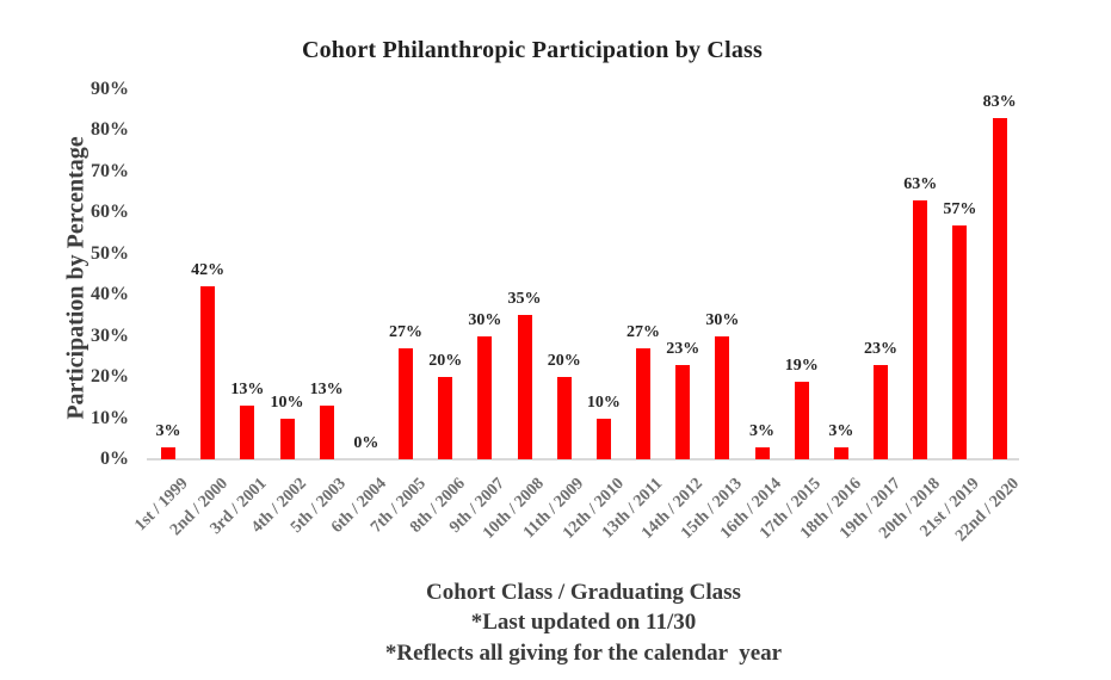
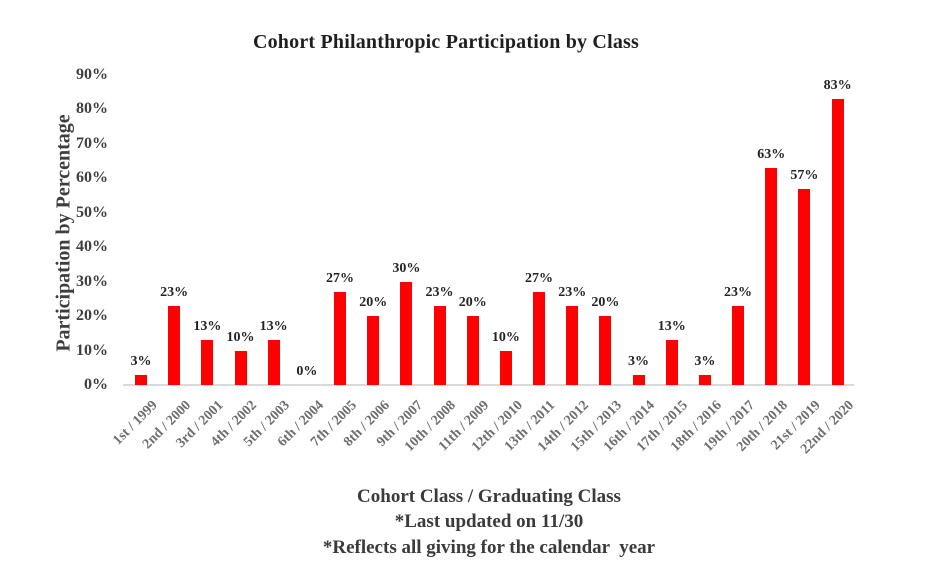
2nd / 2000: 42% -> 23%
10th / 2008: 35% -> 23%
15th / 2013: 30% -> 20%
17th / 2015: 19% -> 13%
